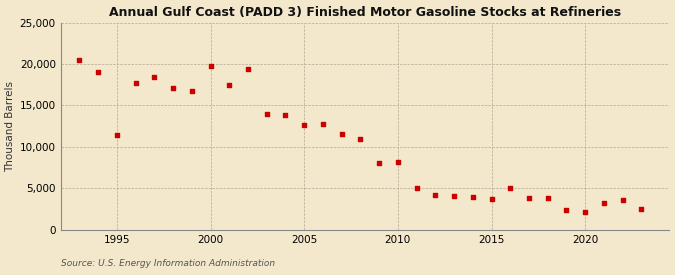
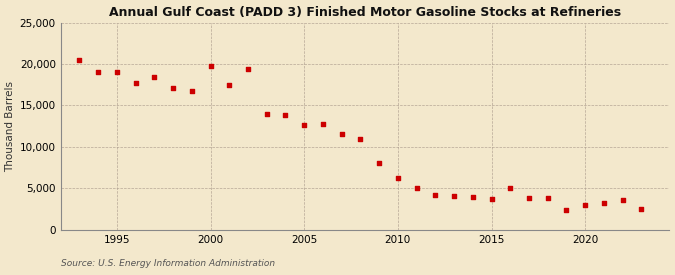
1995: 11,400 -> 19,000
2010: 8,200 -> 6,300
2020: 2,200 -> 3,000
